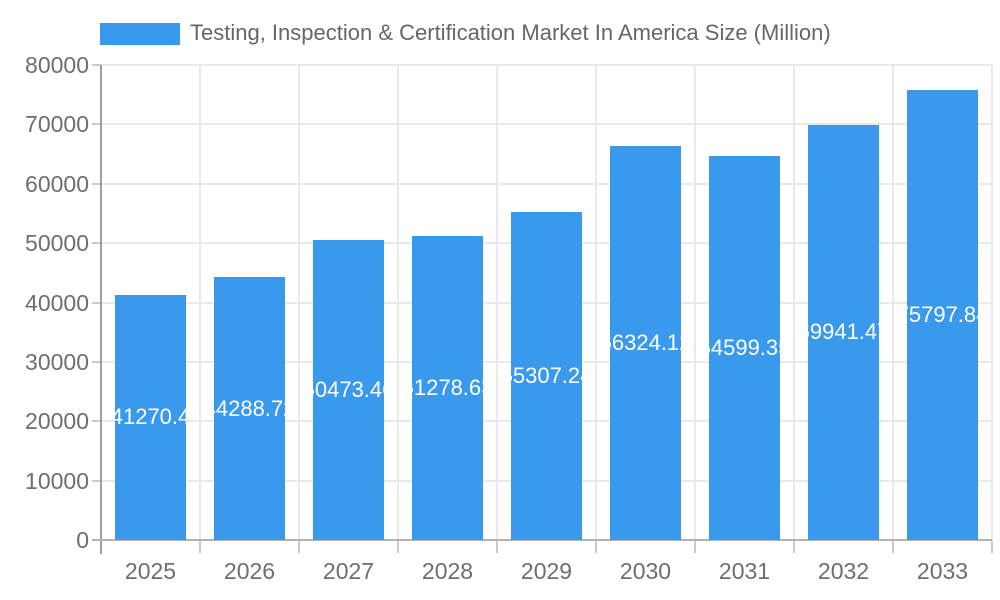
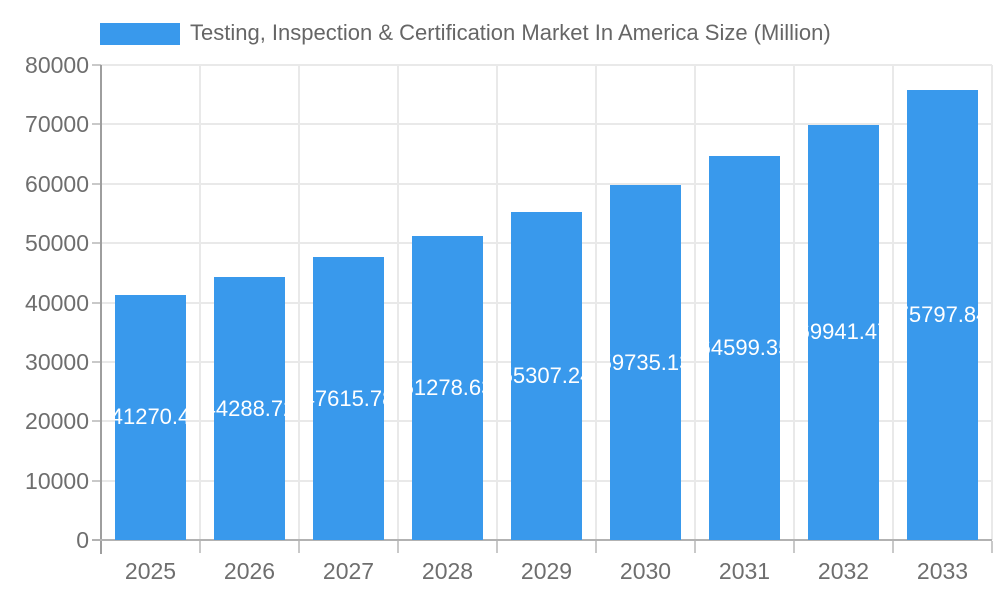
2027: 50473.46 -> 47615.78
2030: 66324.12 -> 59735.13
